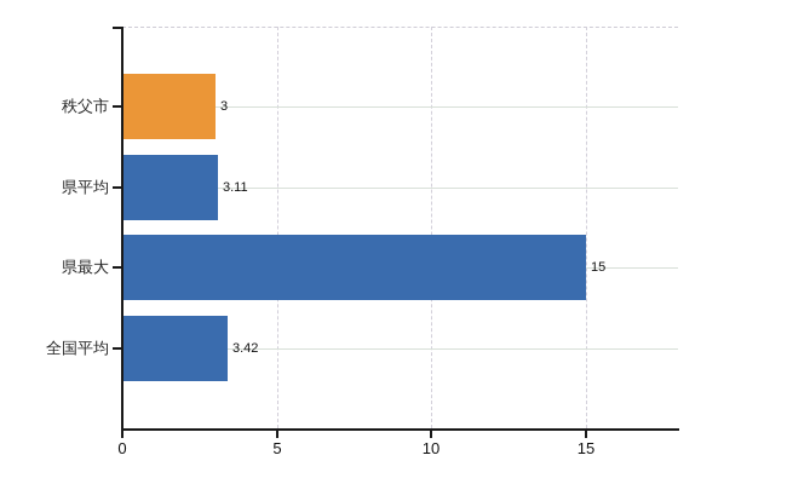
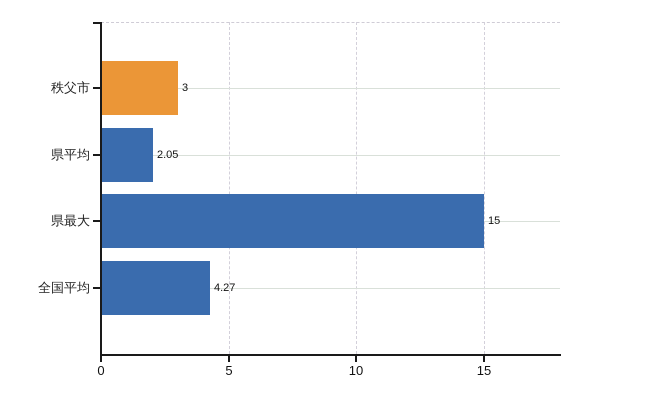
県平均: 3.11 -> 2.05
全国平均: 3.42 -> 4.27
